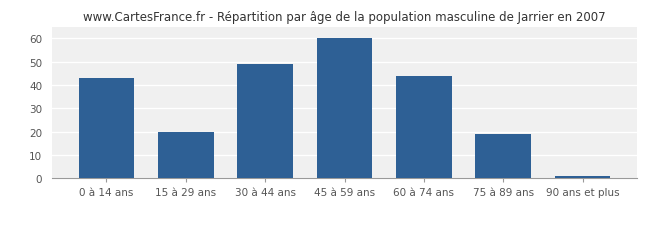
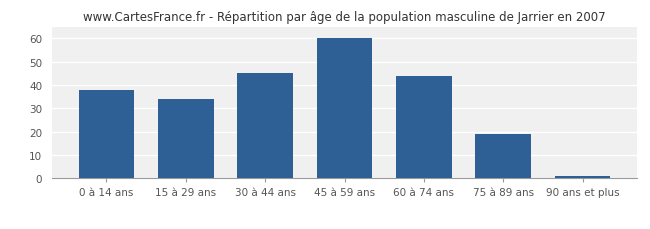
0 à 14 ans: 43 -> 38
15 à 29 ans: 20 -> 34
30 à 44 ans: 49 -> 45
